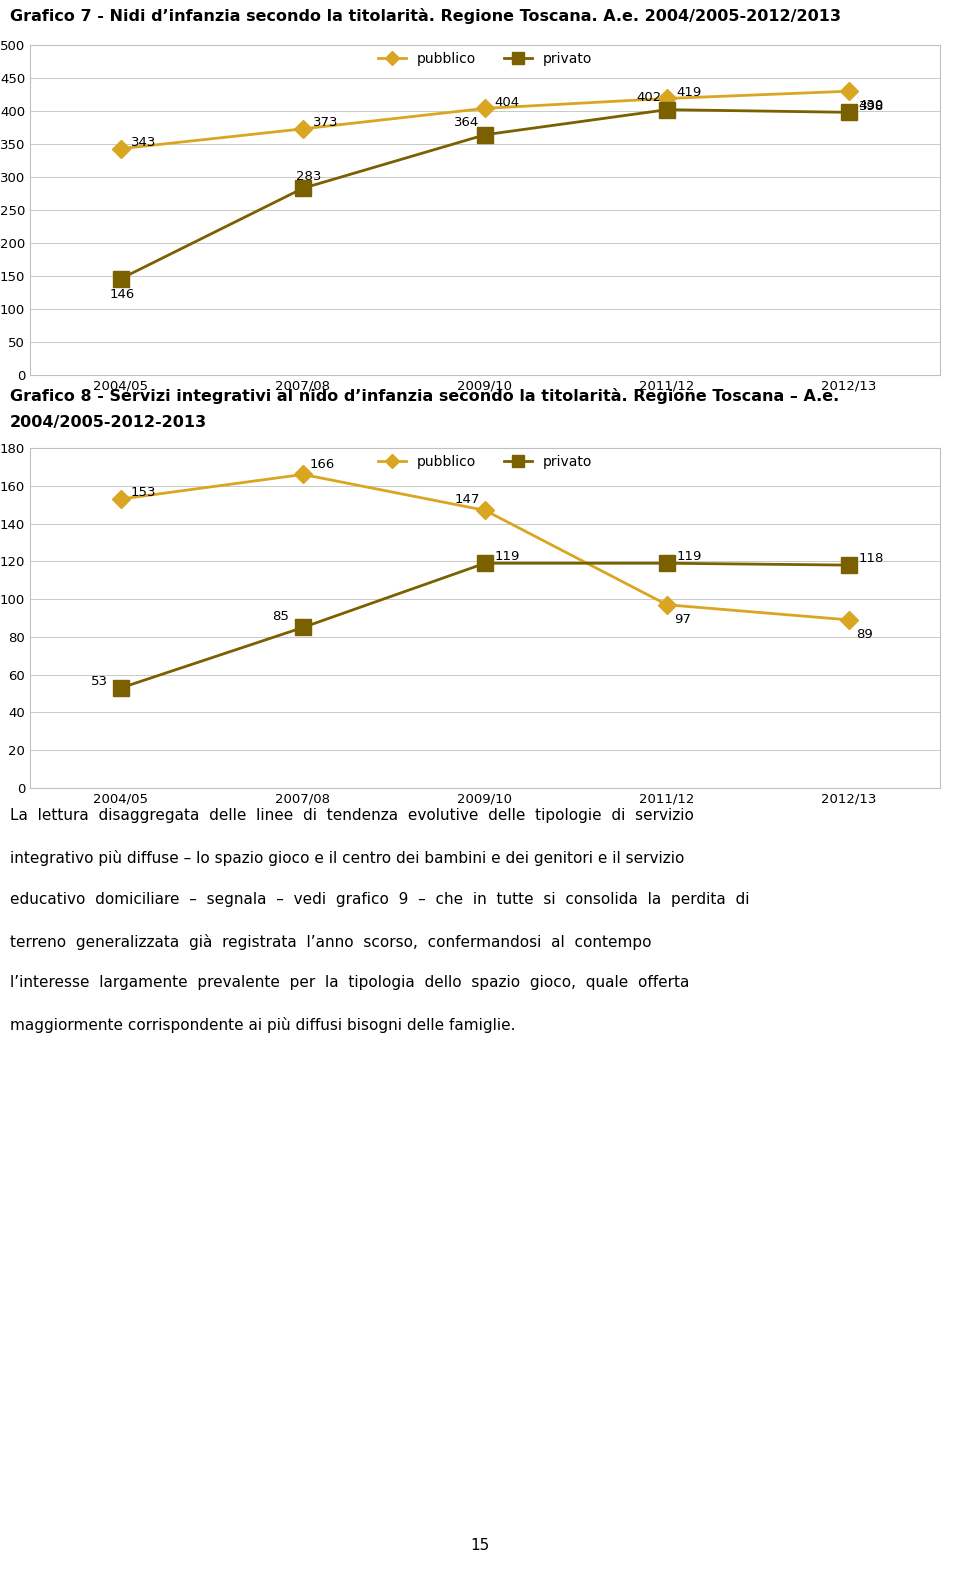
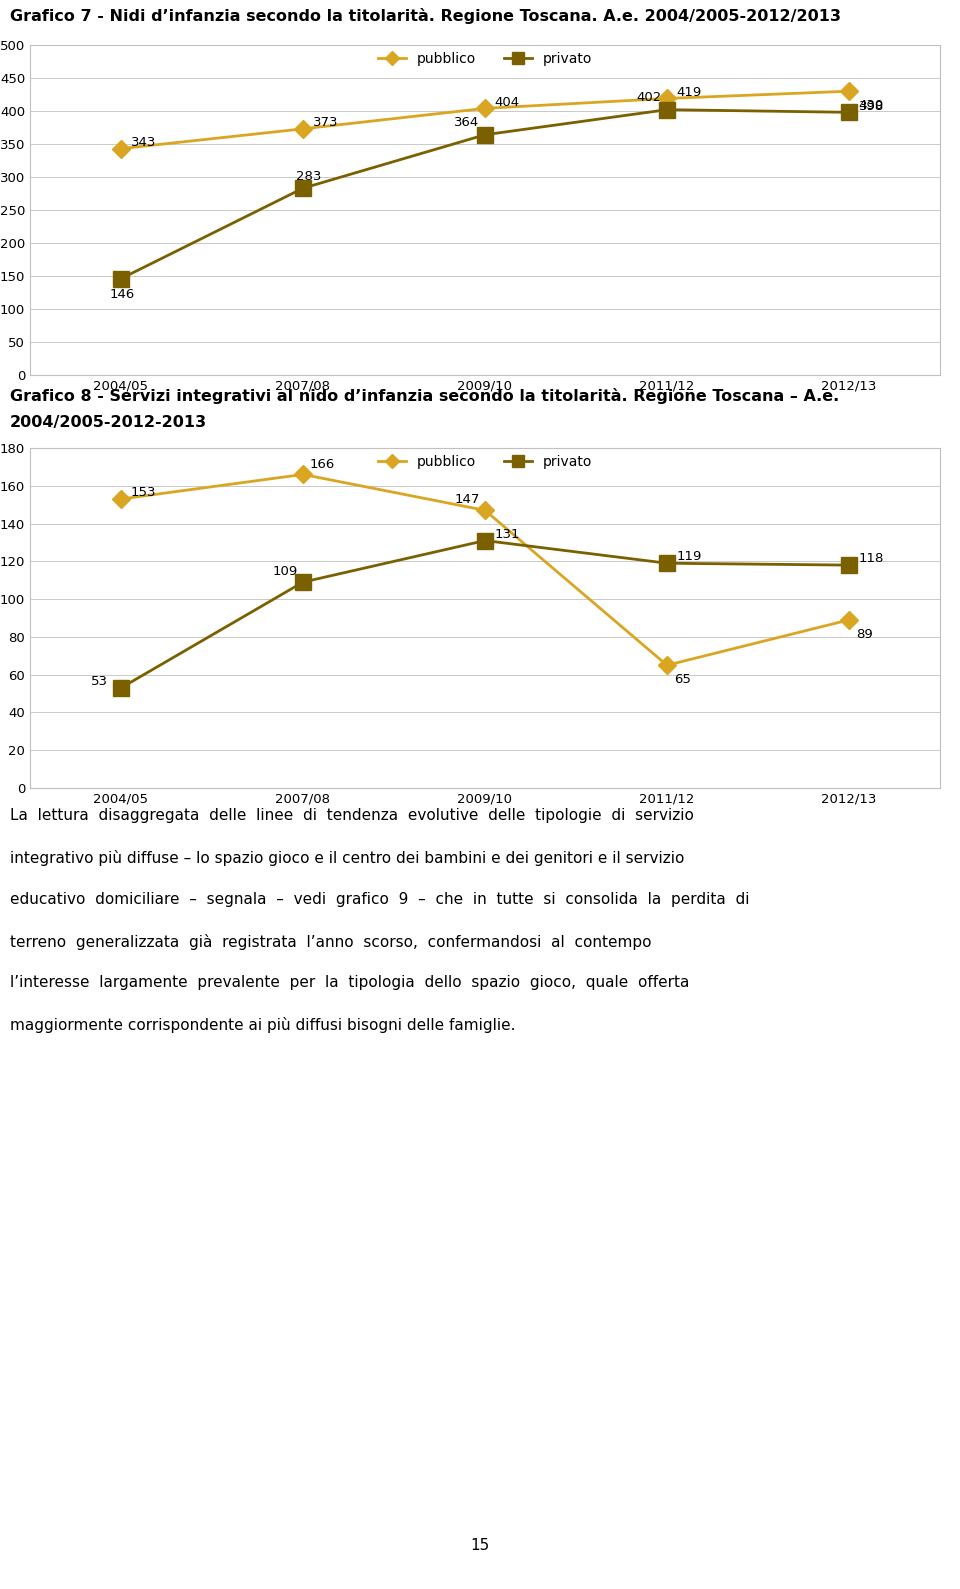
privato/2007/08: 85 -> 109
privato/2009/10: 119 -> 131
pubblico/2011/12: 97 -> 65
